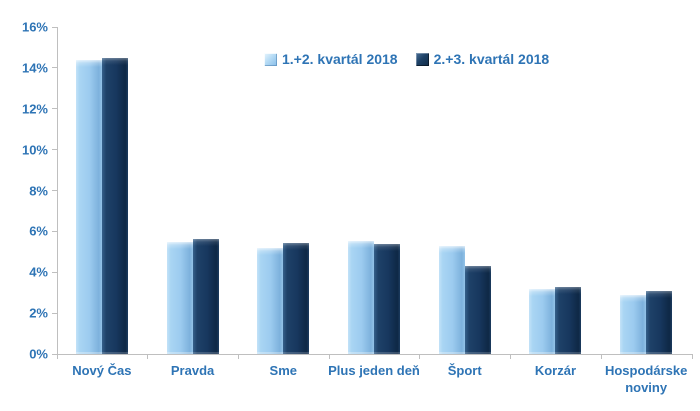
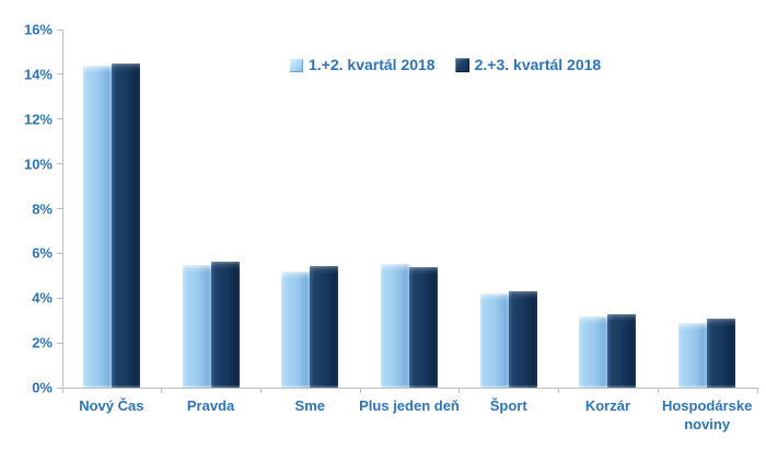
1.+2. kvartál 2018/Šport: 5.3% -> 4.2%
